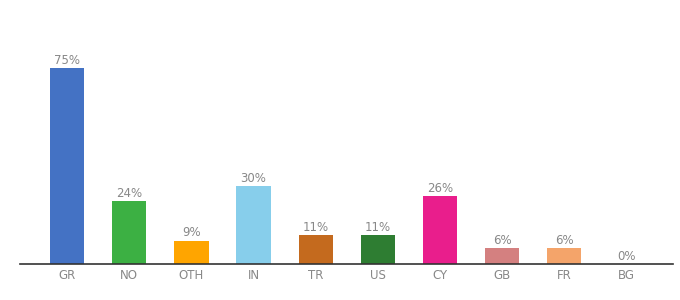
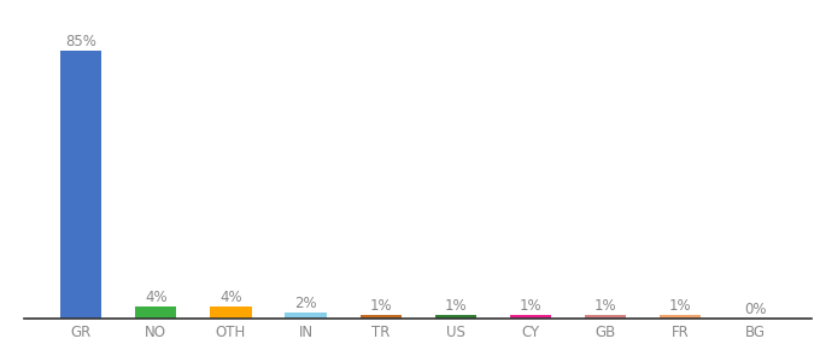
GR: 75% -> 85%
NO: 24% -> 4%
OTH: 9% -> 4%
IN: 30% -> 2%
TR: 11% -> 1%
US: 11% -> 1%
CY: 26% -> 1%
GB: 6% -> 1%
FR: 6% -> 1%
